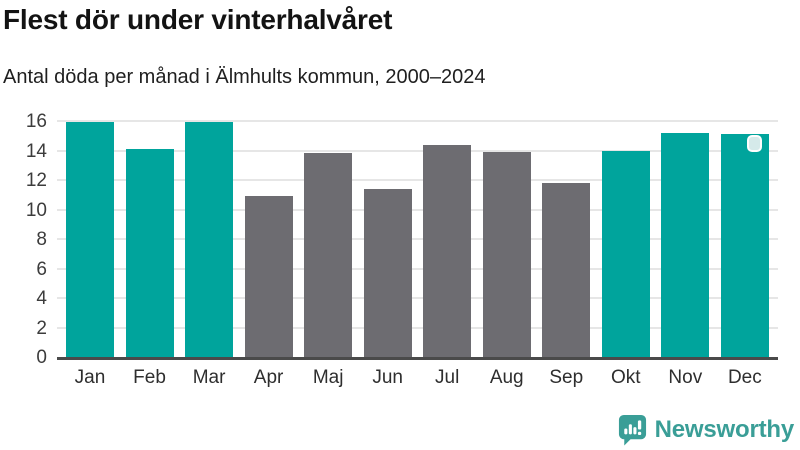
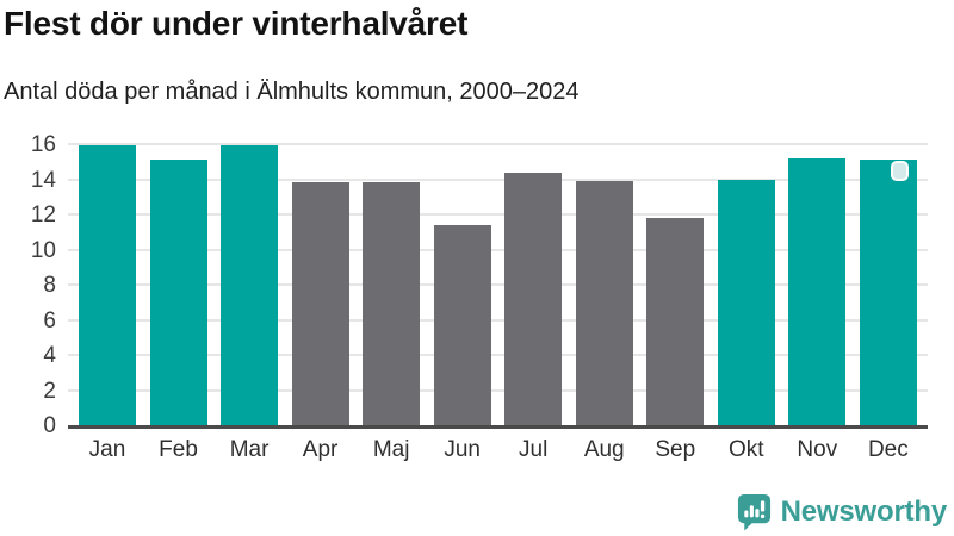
Feb: 14.1 -> 15.1
Apr: 10.9 -> 13.8
